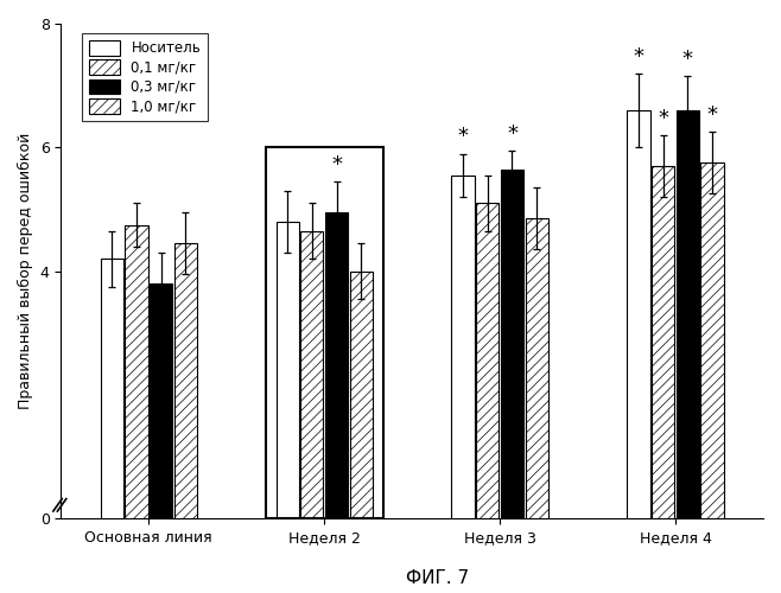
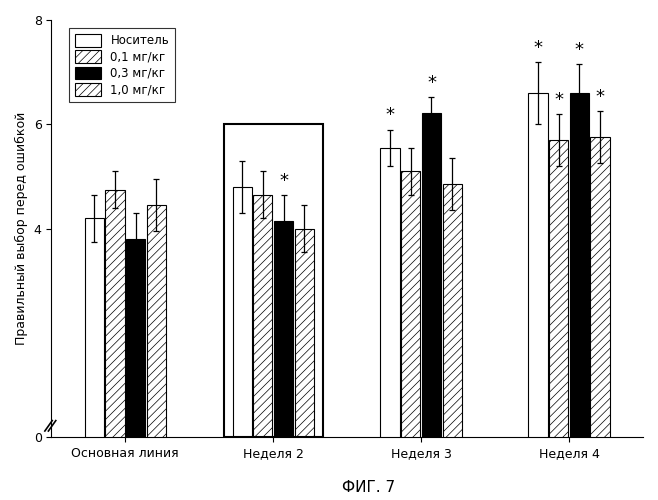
0,3 мг/кг/Неделя 2: 4.95 -> 4.14
0,3 мг/кг/Неделя 3: 5.65 -> 6.22
